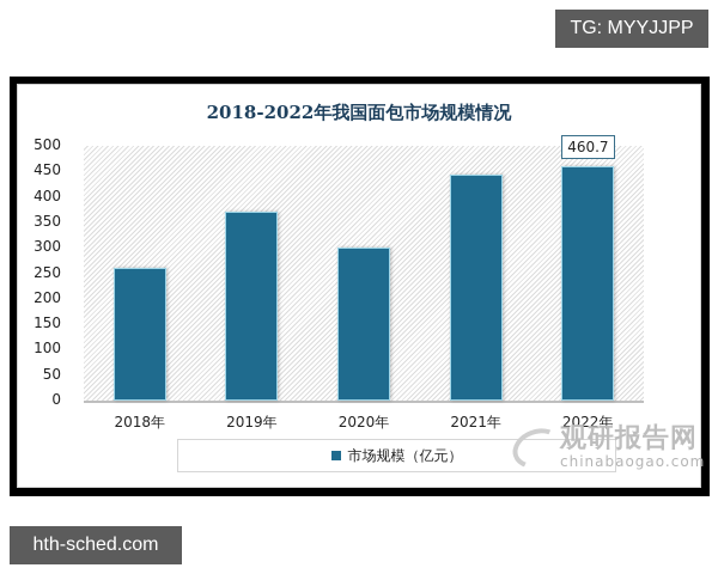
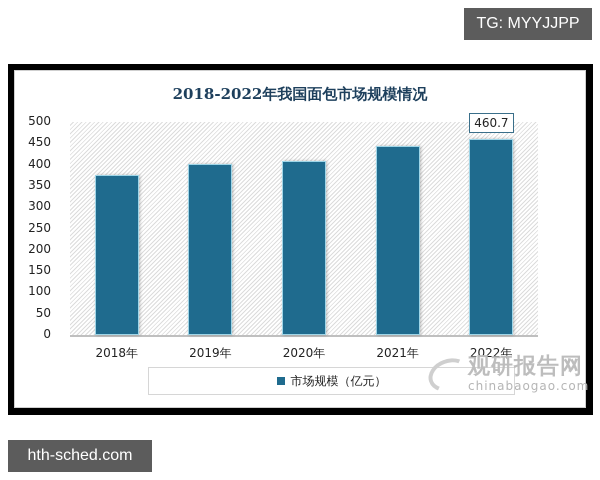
2018年: 260 -> 380
2019年: 370 -> 400
2020年: 300 -> 410
